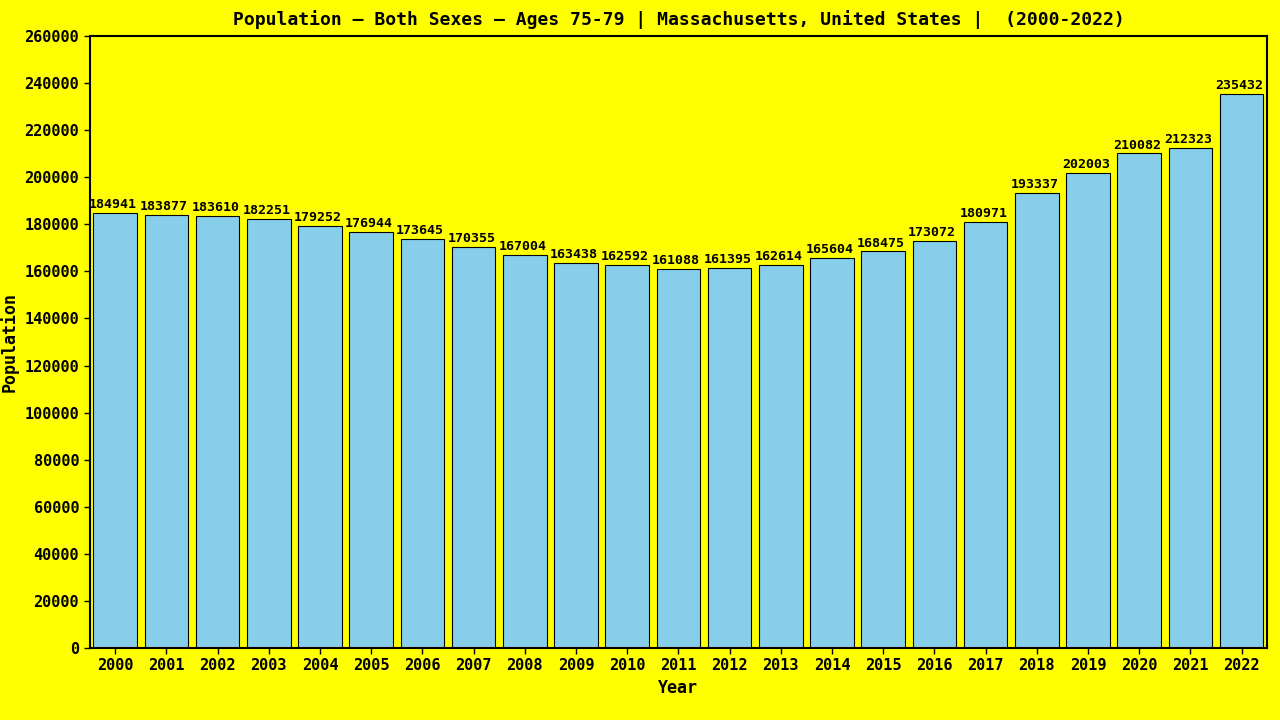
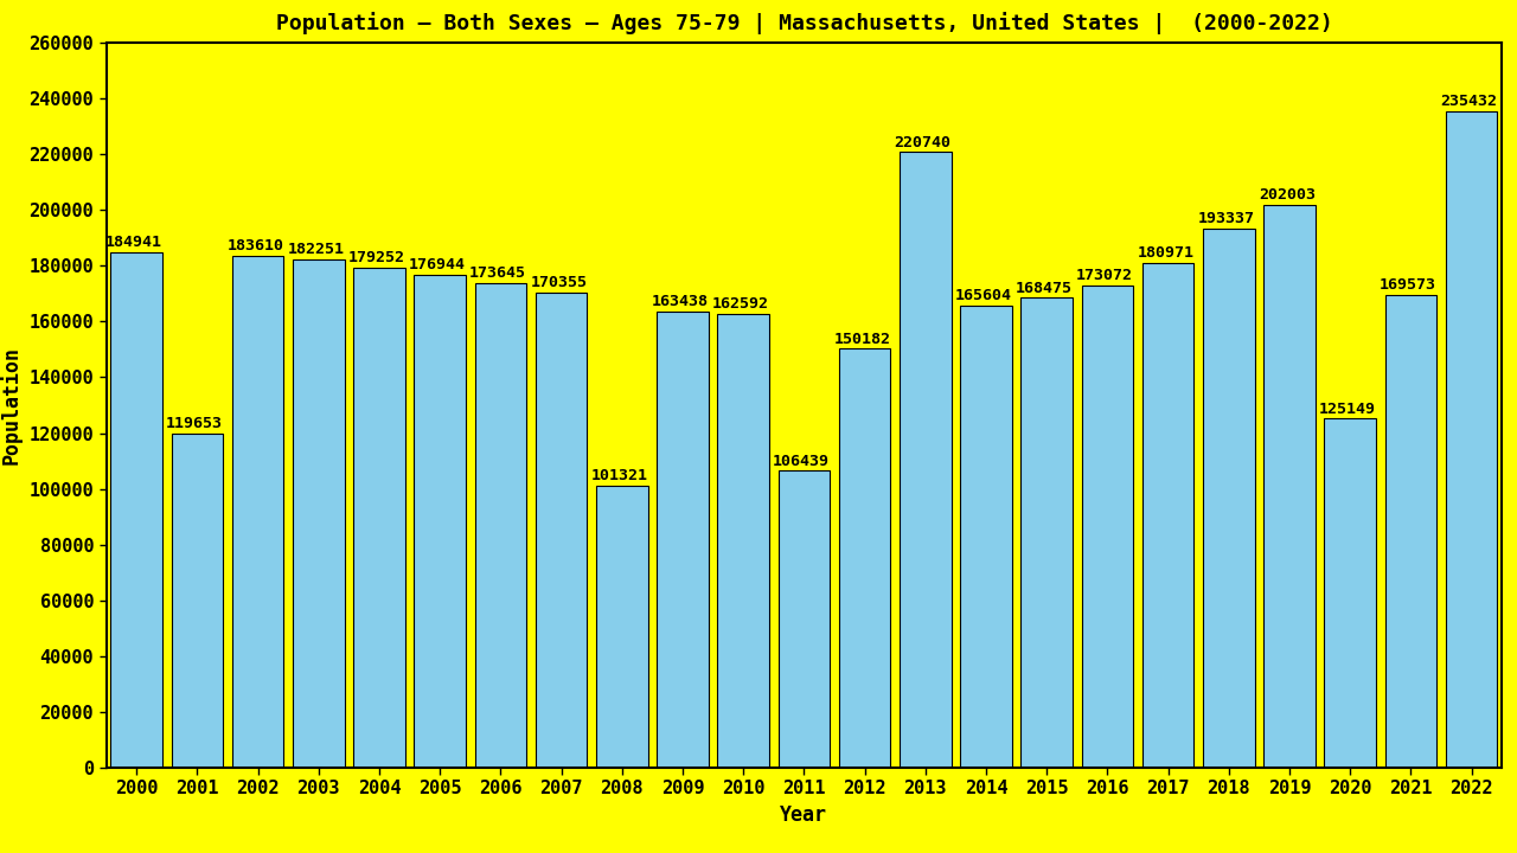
2001: 183877 -> 119653
2008: 167004 -> 101321
2011: 161088 -> 106439
2012: 161395 -> 150182
2013: 162614 -> 220740
2020: 210082 -> 125149
2021: 212323 -> 169573
